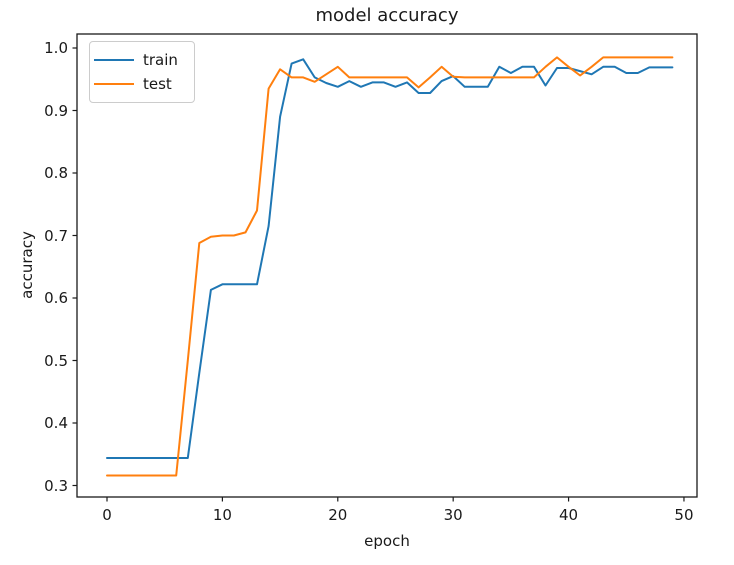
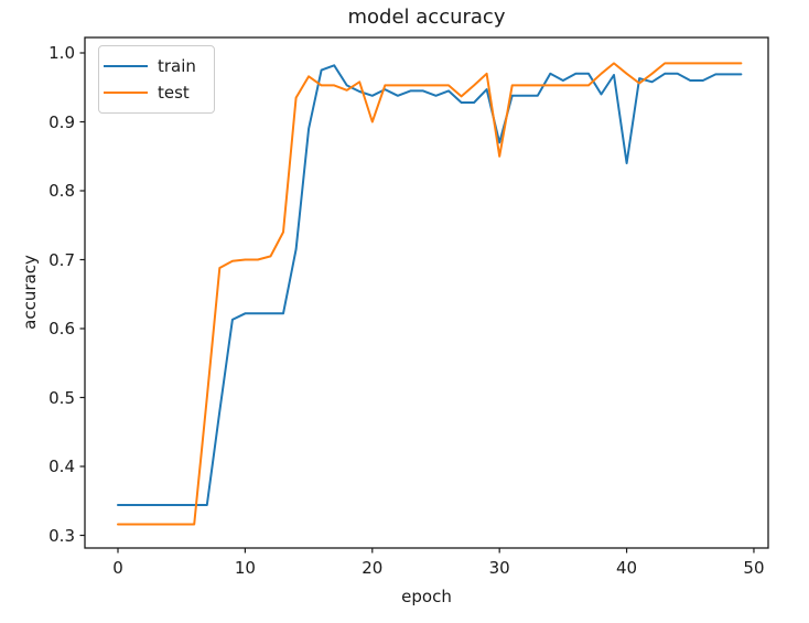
test/20: 0.97 -> 0.90
train/30: 0.95 -> 0.87
test/30: 0.95 -> 0.85
train/40: 0.97 -> 0.84
